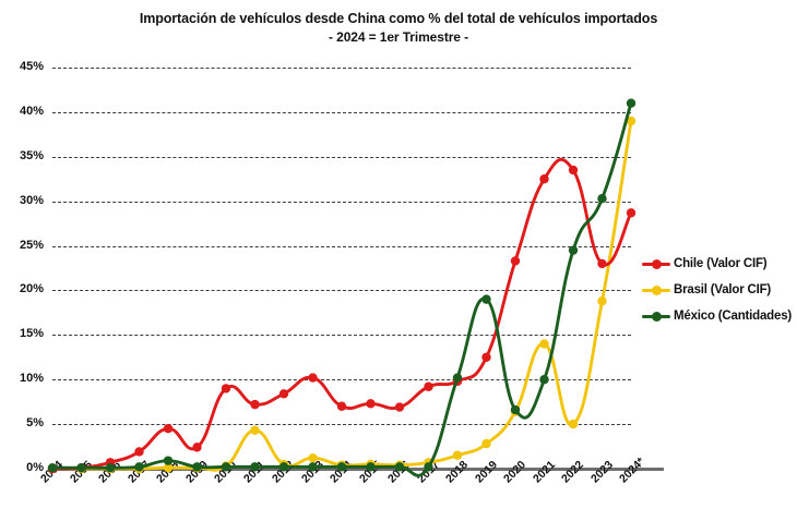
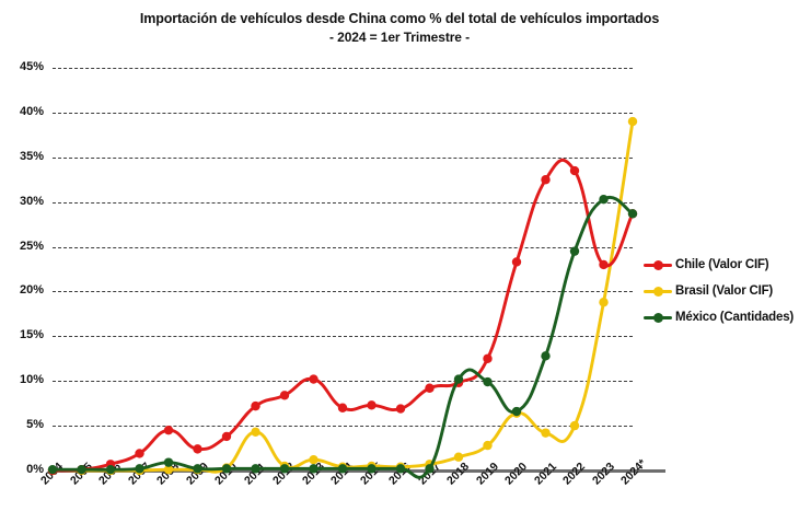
Chile (Valor CIF)/2010: 9% -> 4%
México (Cantidades)/2019: 19% -> 10%
Brasil (Valor CIF)/2021: 14% -> 4%
México (Cantidades)/2021: 10% -> 13%
México (Cantidades)/2024*: 41% -> 29%
